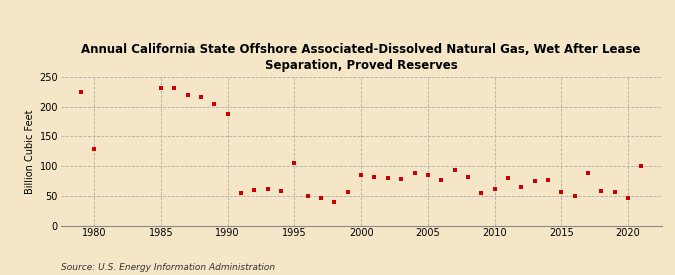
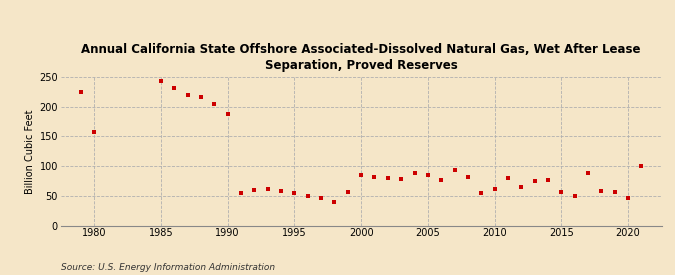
1980: 128 -> 158
1985: 232 -> 244
1995: 106 -> 55
